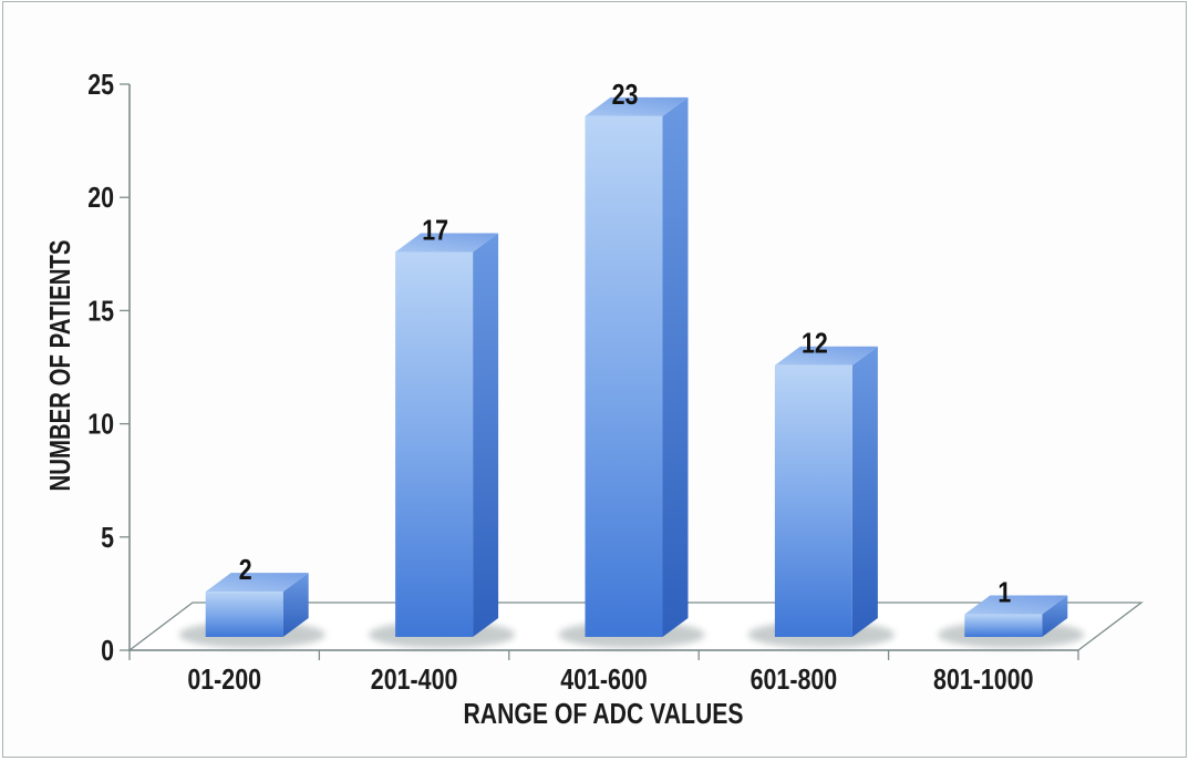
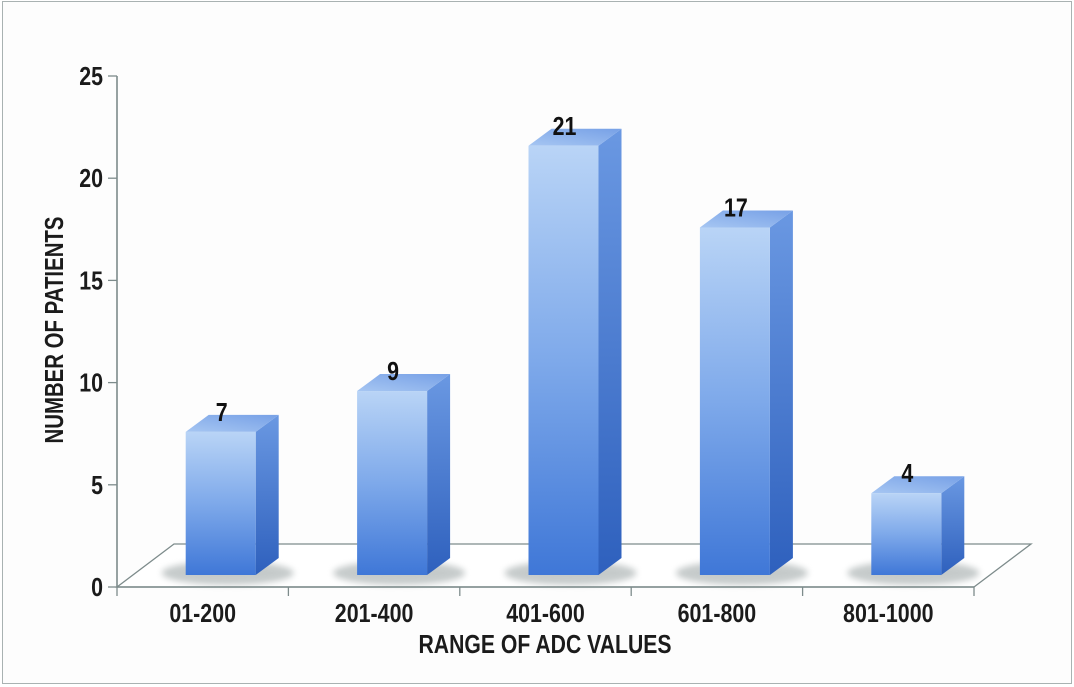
01-200: 2 -> 7
201-400: 17 -> 9
401-600: 23 -> 21
601-800: 12 -> 17
801-1000: 1 -> 4
